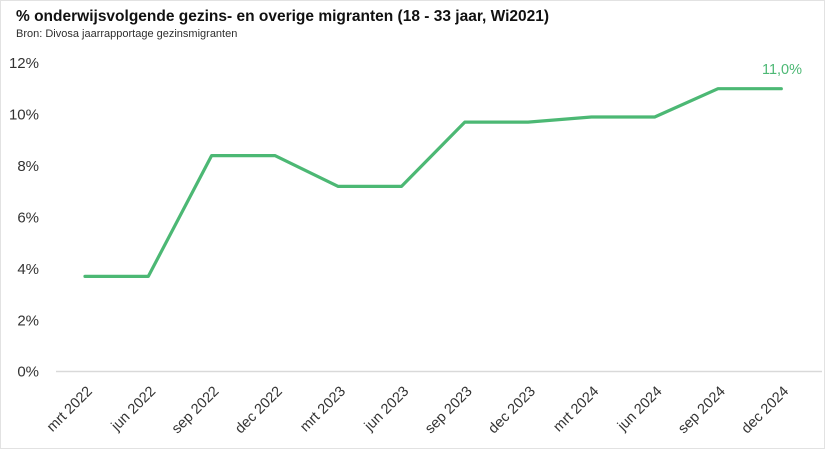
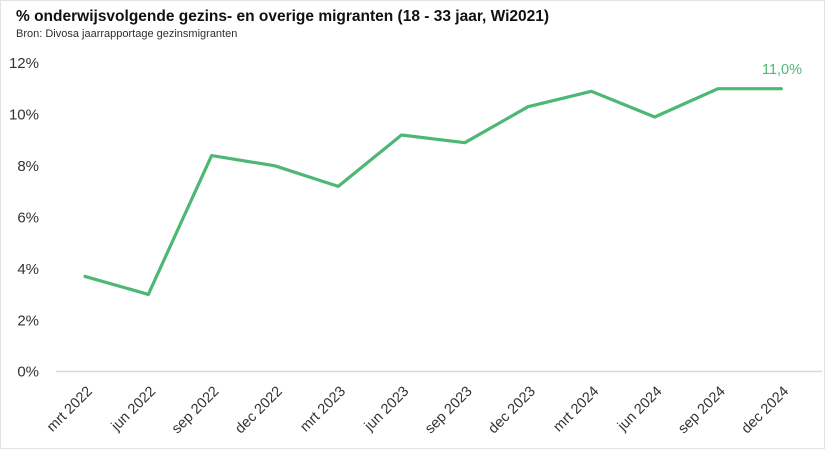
jun 2022: 3.7% -> 3.0%
dec 2022: 8.4% -> 8.0%
jun 2023: 7.2% -> 9.2%
sep 2023: 9.7% -> 8.9%
dec 2023: 9.7% -> 10.3%
mrt 2024: 9.9% -> 10.9%
